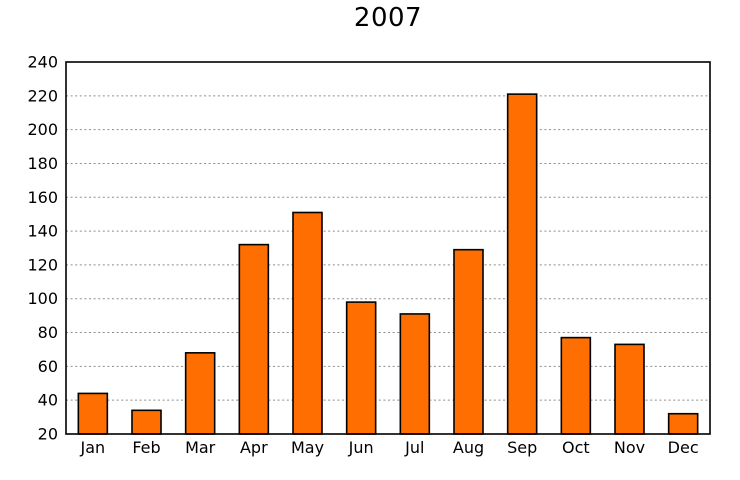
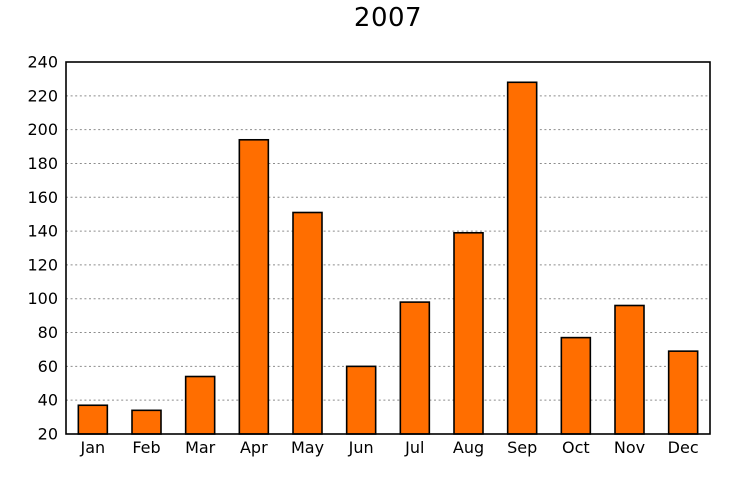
Jan: 44 -> 37
Mar: 68 -> 54
Apr: 132 -> 194
Jun: 98 -> 60
Jul: 91 -> 98
Aug: 129 -> 139
Sep: 221 -> 228
Nov: 73 -> 96
Dec: 32 -> 69
